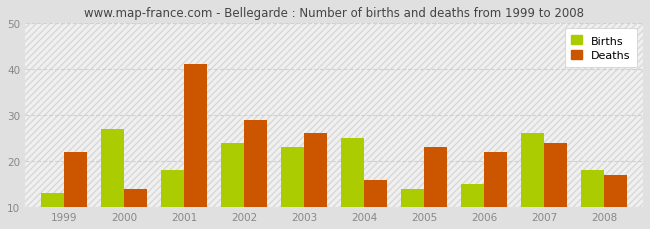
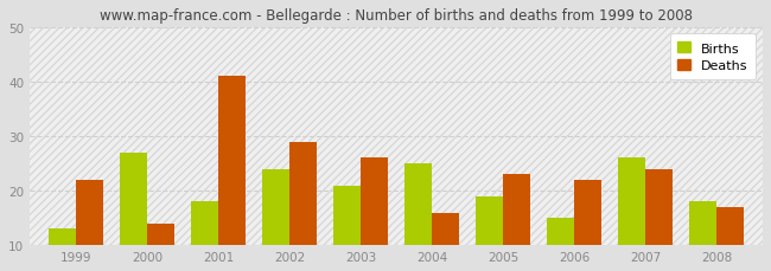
Births/2003: 23 -> 21
Births/2005: 14 -> 19
